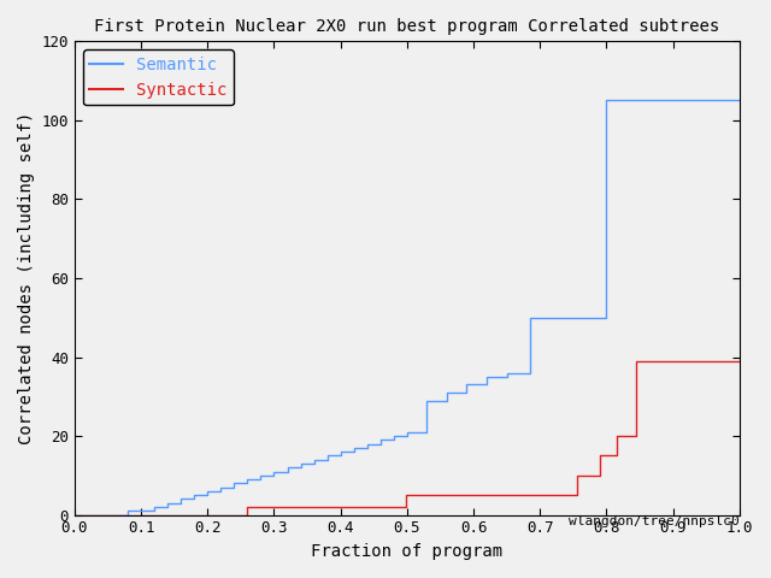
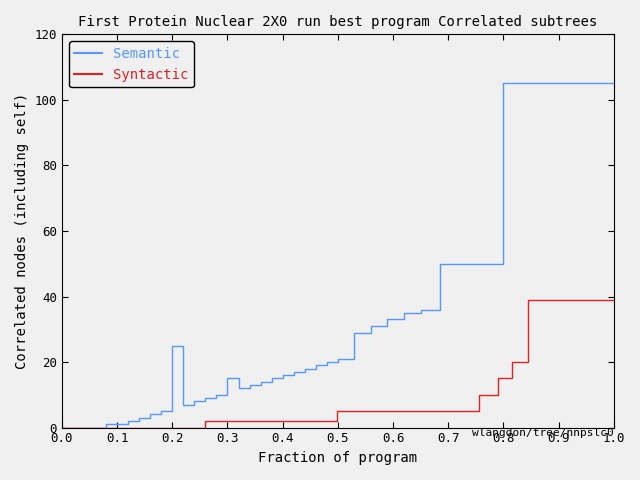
Semantic/0.2: 6 -> 25
Semantic/0.3: 11 -> 15
